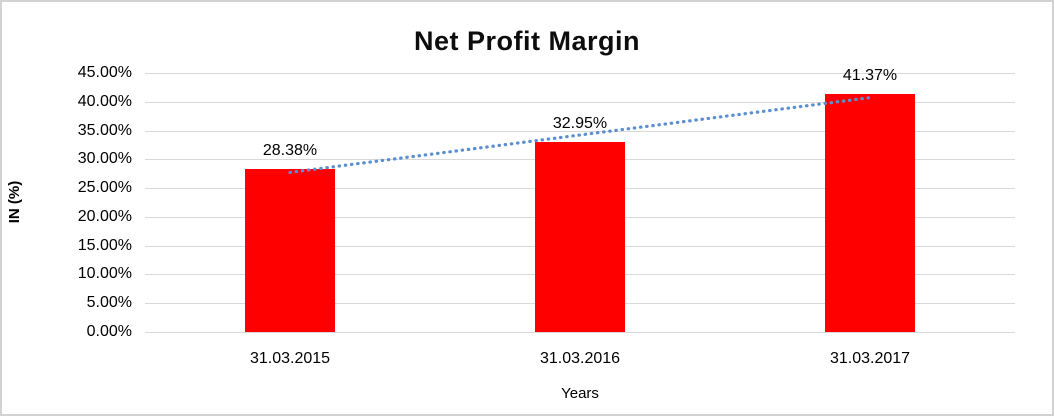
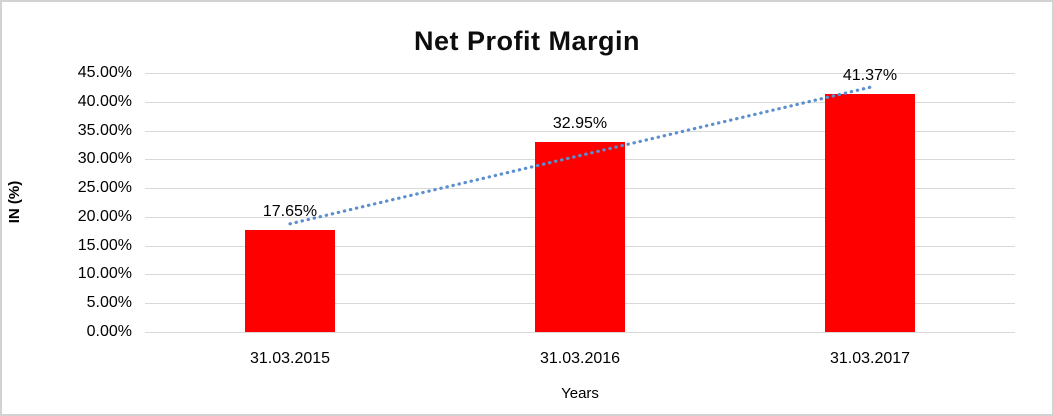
31.03.2015: 28.38% -> 17.65%
